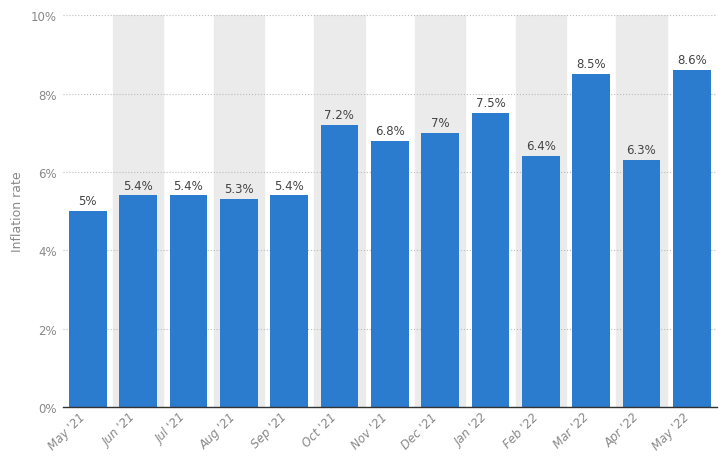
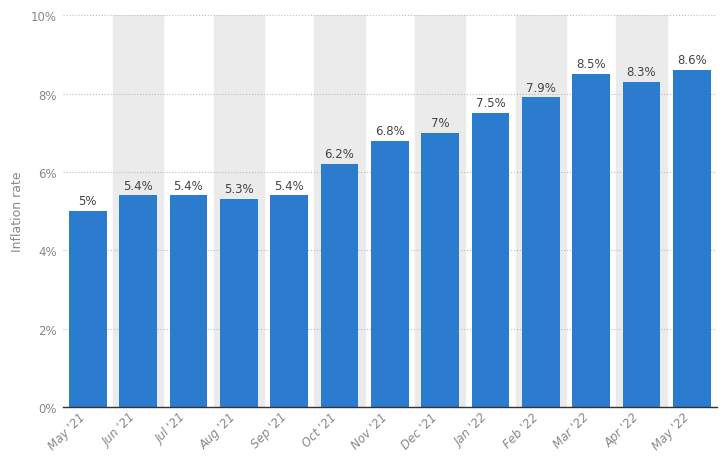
Oct '21: 7.2% -> 6.2%
Feb '22: 6.4% -> 7.9%
Apr '22: 6.3% -> 8.3%
